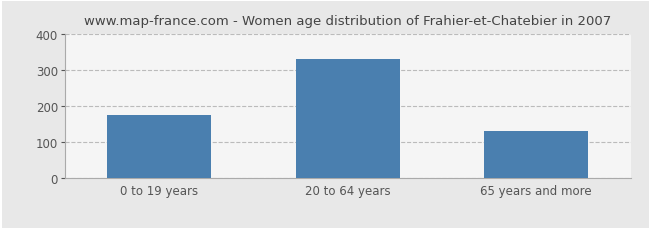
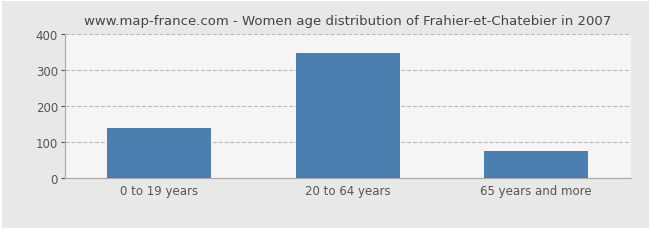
0 to 19 years: 175 -> 140
20 to 64 years: 330 -> 345
65 years and more: 130 -> 75
